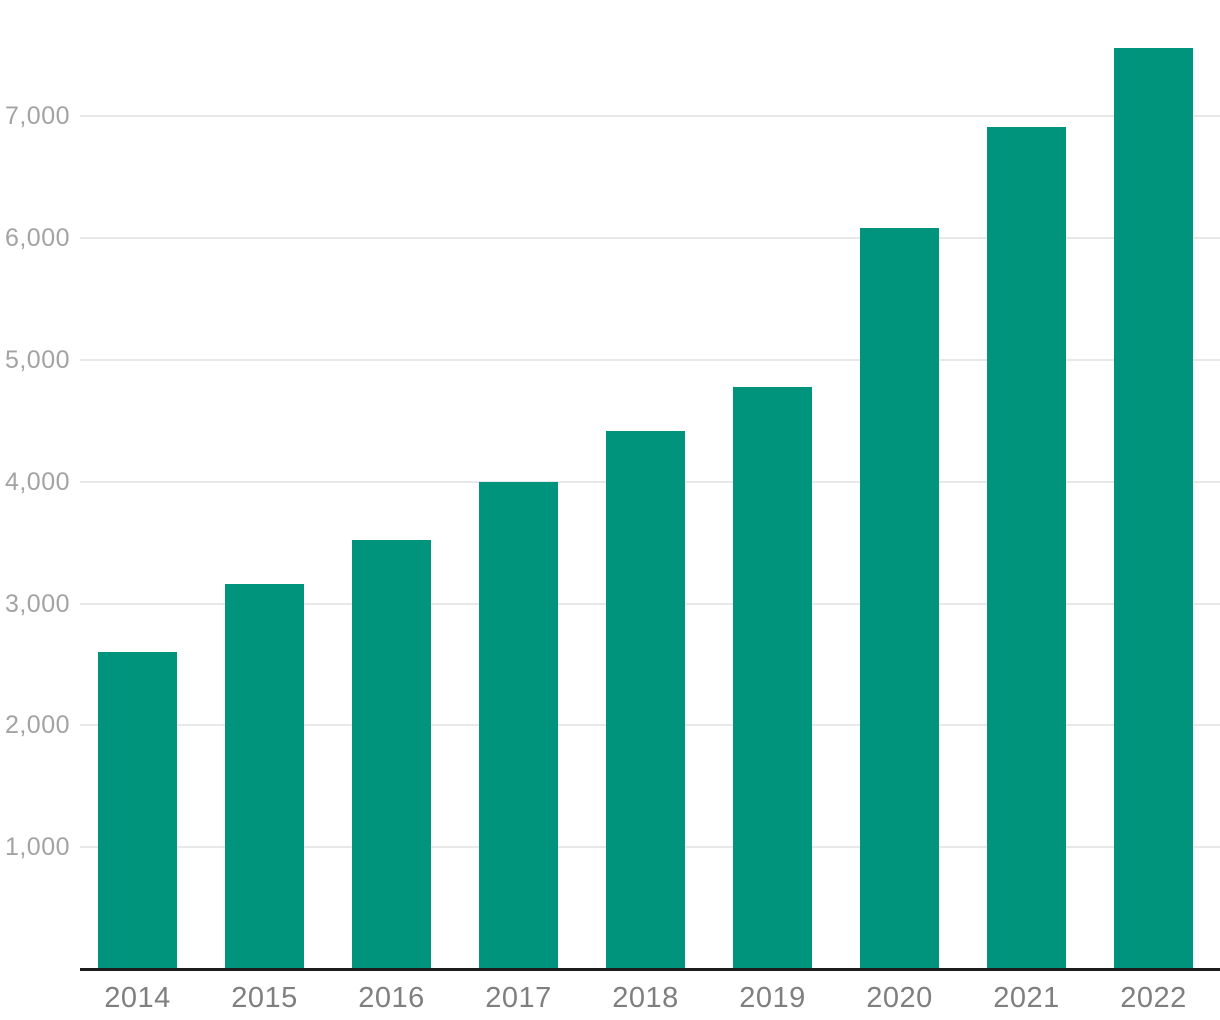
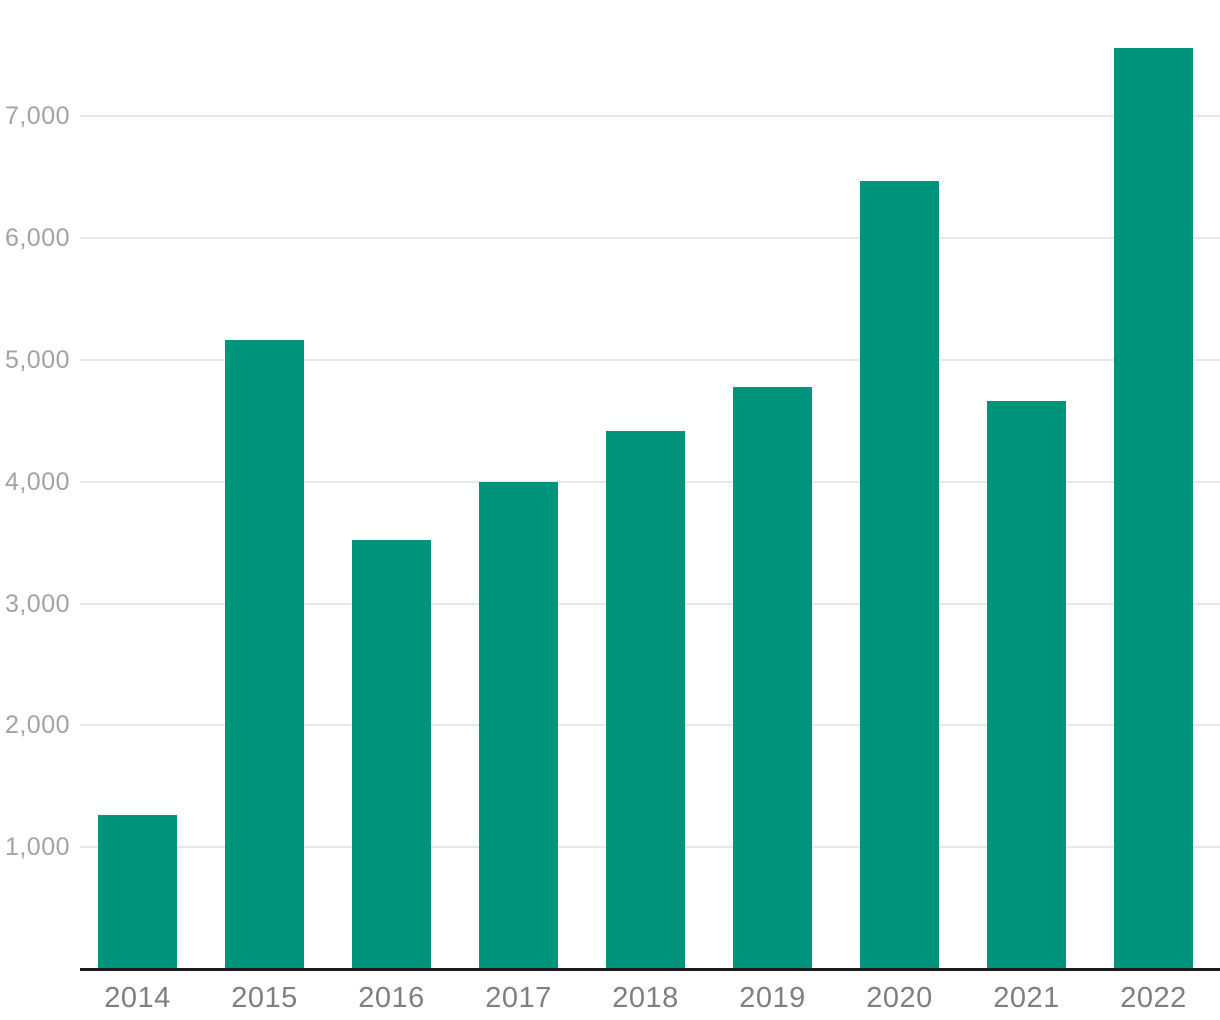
2014: 2600 -> 1260
2015: 3160 -> 5160
2020: 6080 -> 6470
2021: 6910 -> 4660
